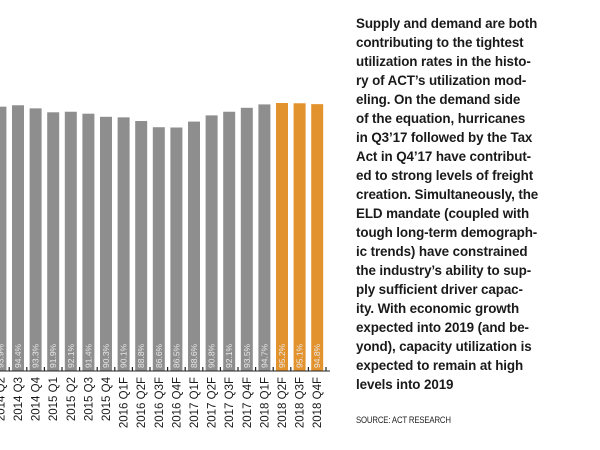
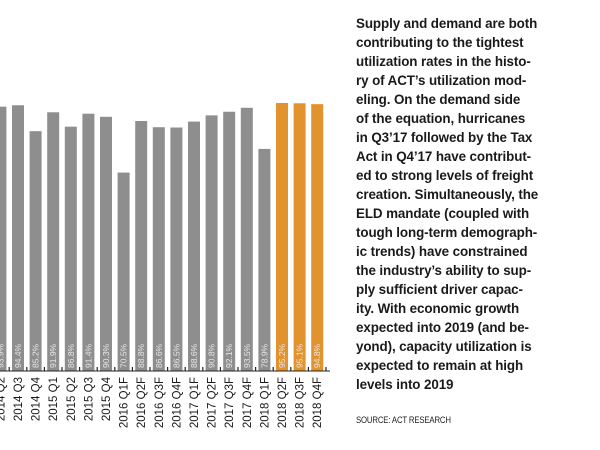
2014 Q4: 93.3% -> 85.2%
2015 Q2: 92.1% -> 86.8%
2016 Q1F: 90.1% -> 70.5%
2018 Q1F: 94.7% -> 78.9%
